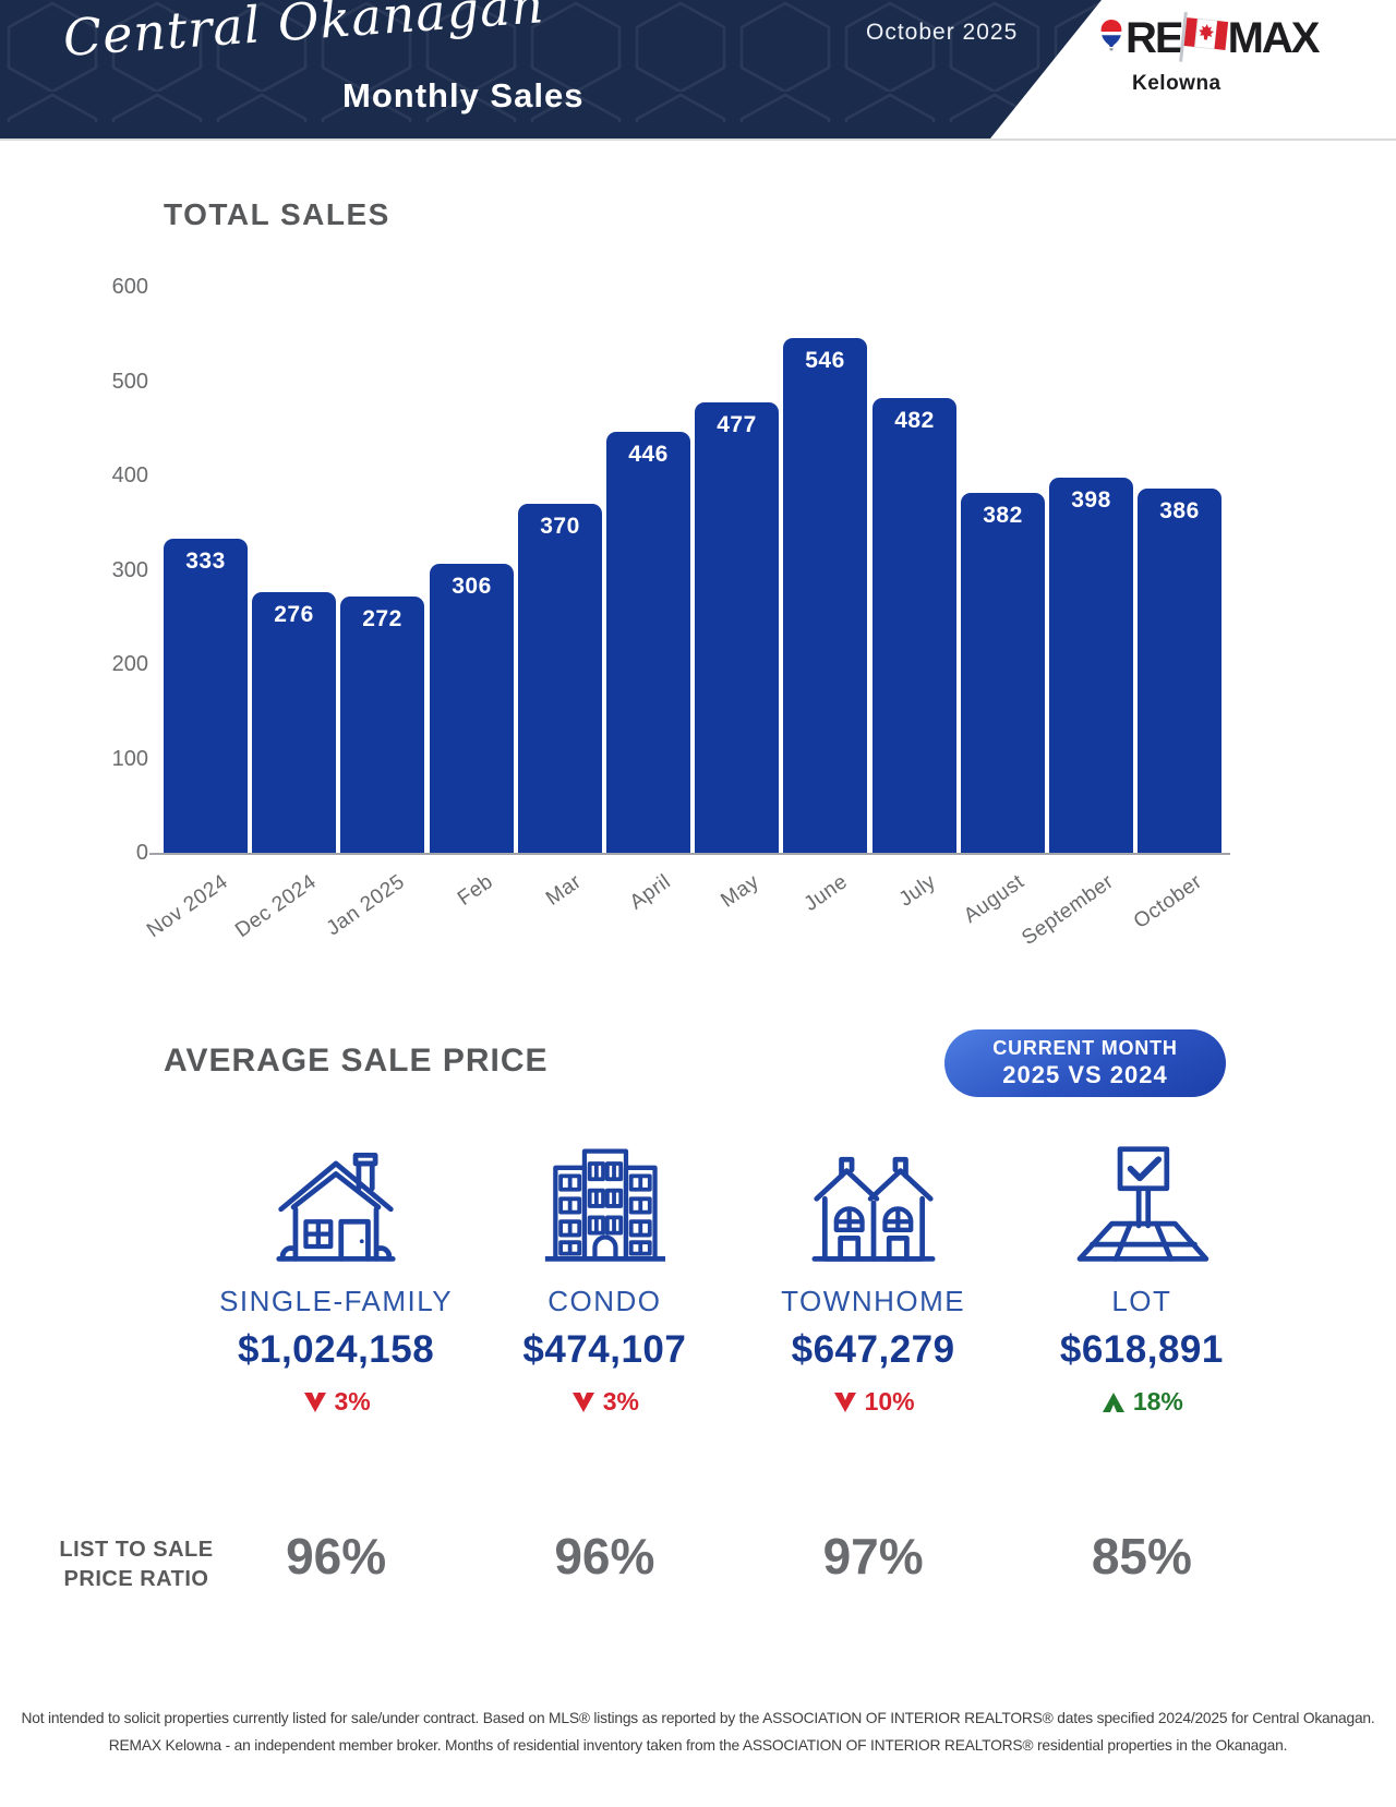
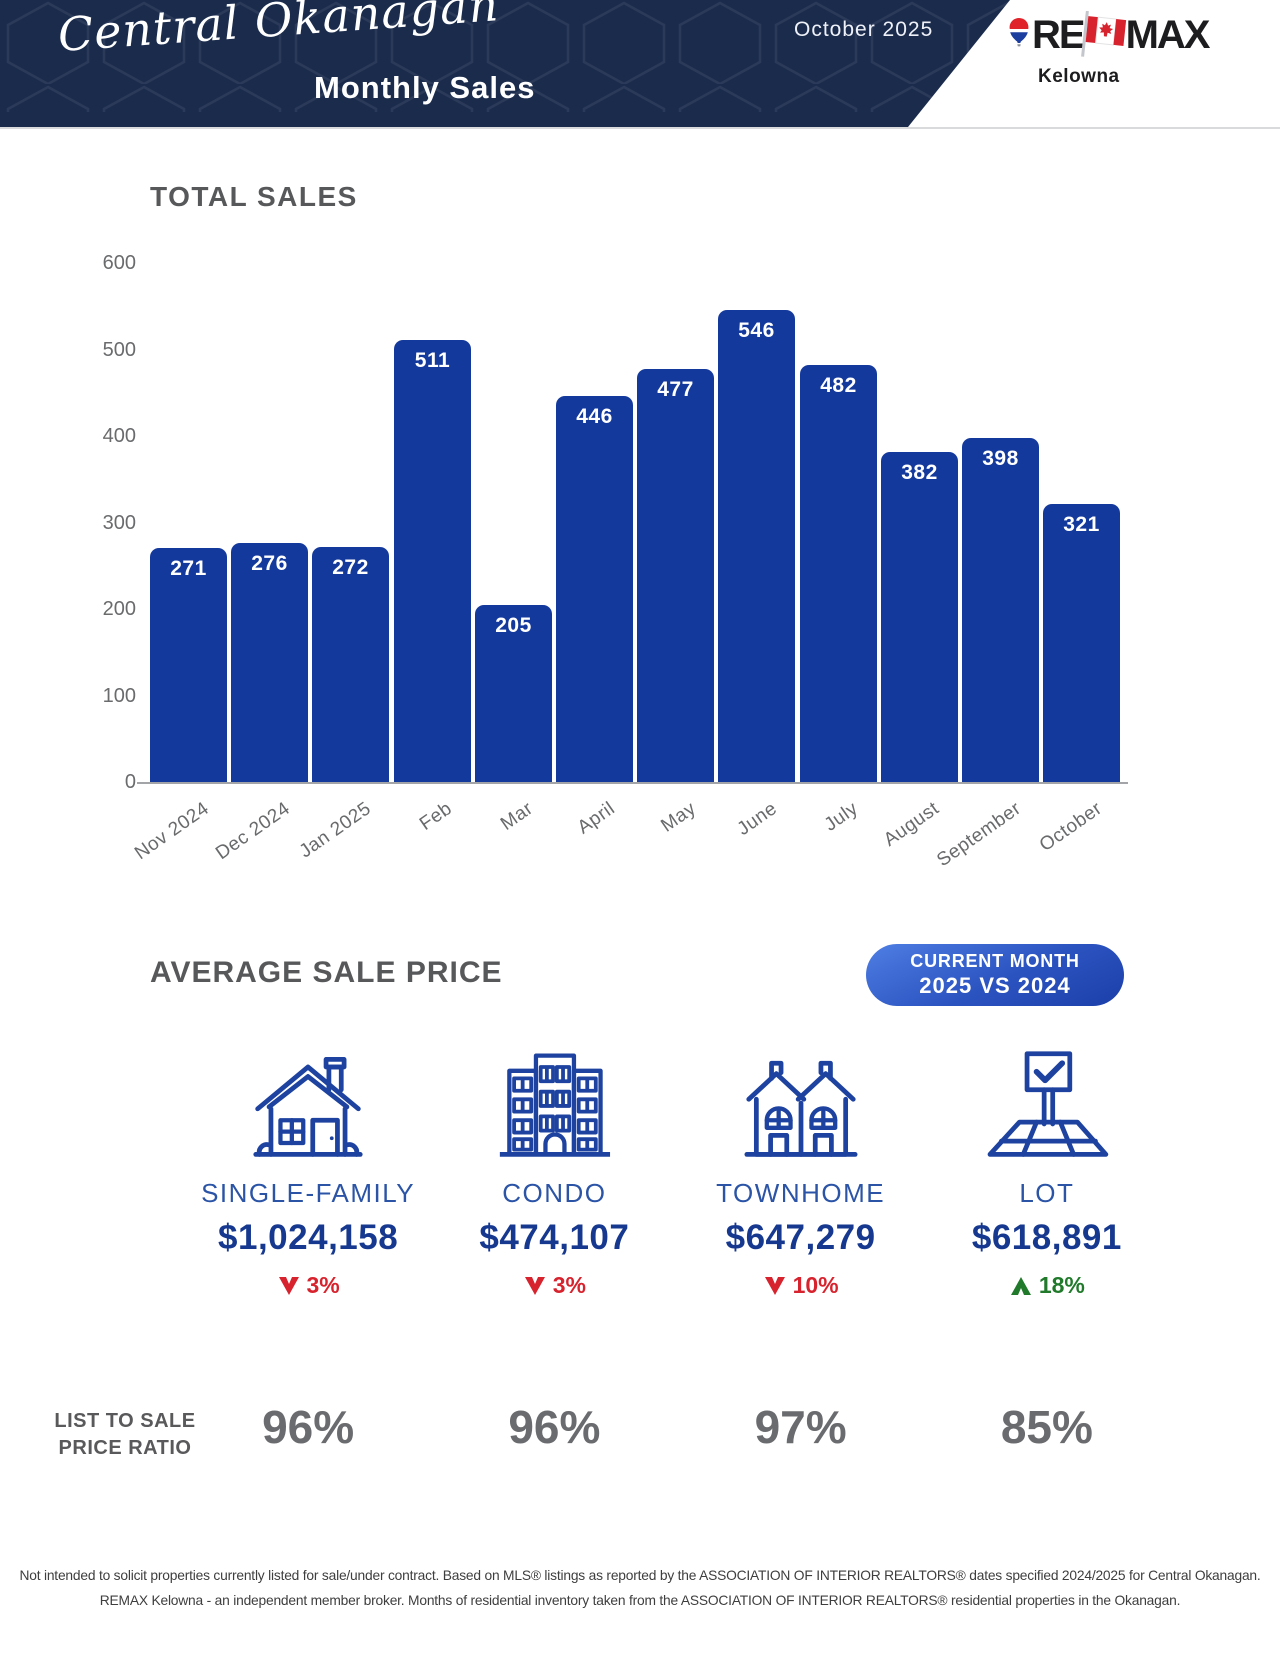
Nov 2024: 333 -> 271
Feb: 306 -> 511
Mar: 370 -> 205
October: 386 -> 321
